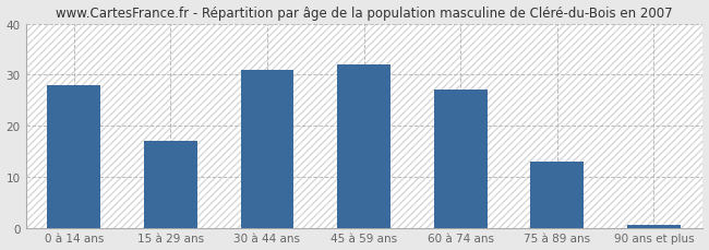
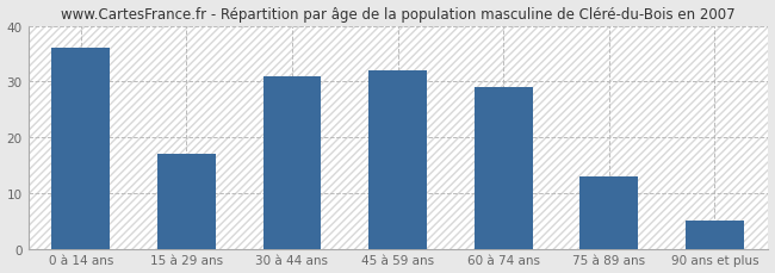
0 à 14 ans: 28.0 -> 36.0
60 à 74 ans: 27.0 -> 29.0
90 ans et plus: 0.5 -> 5.0
